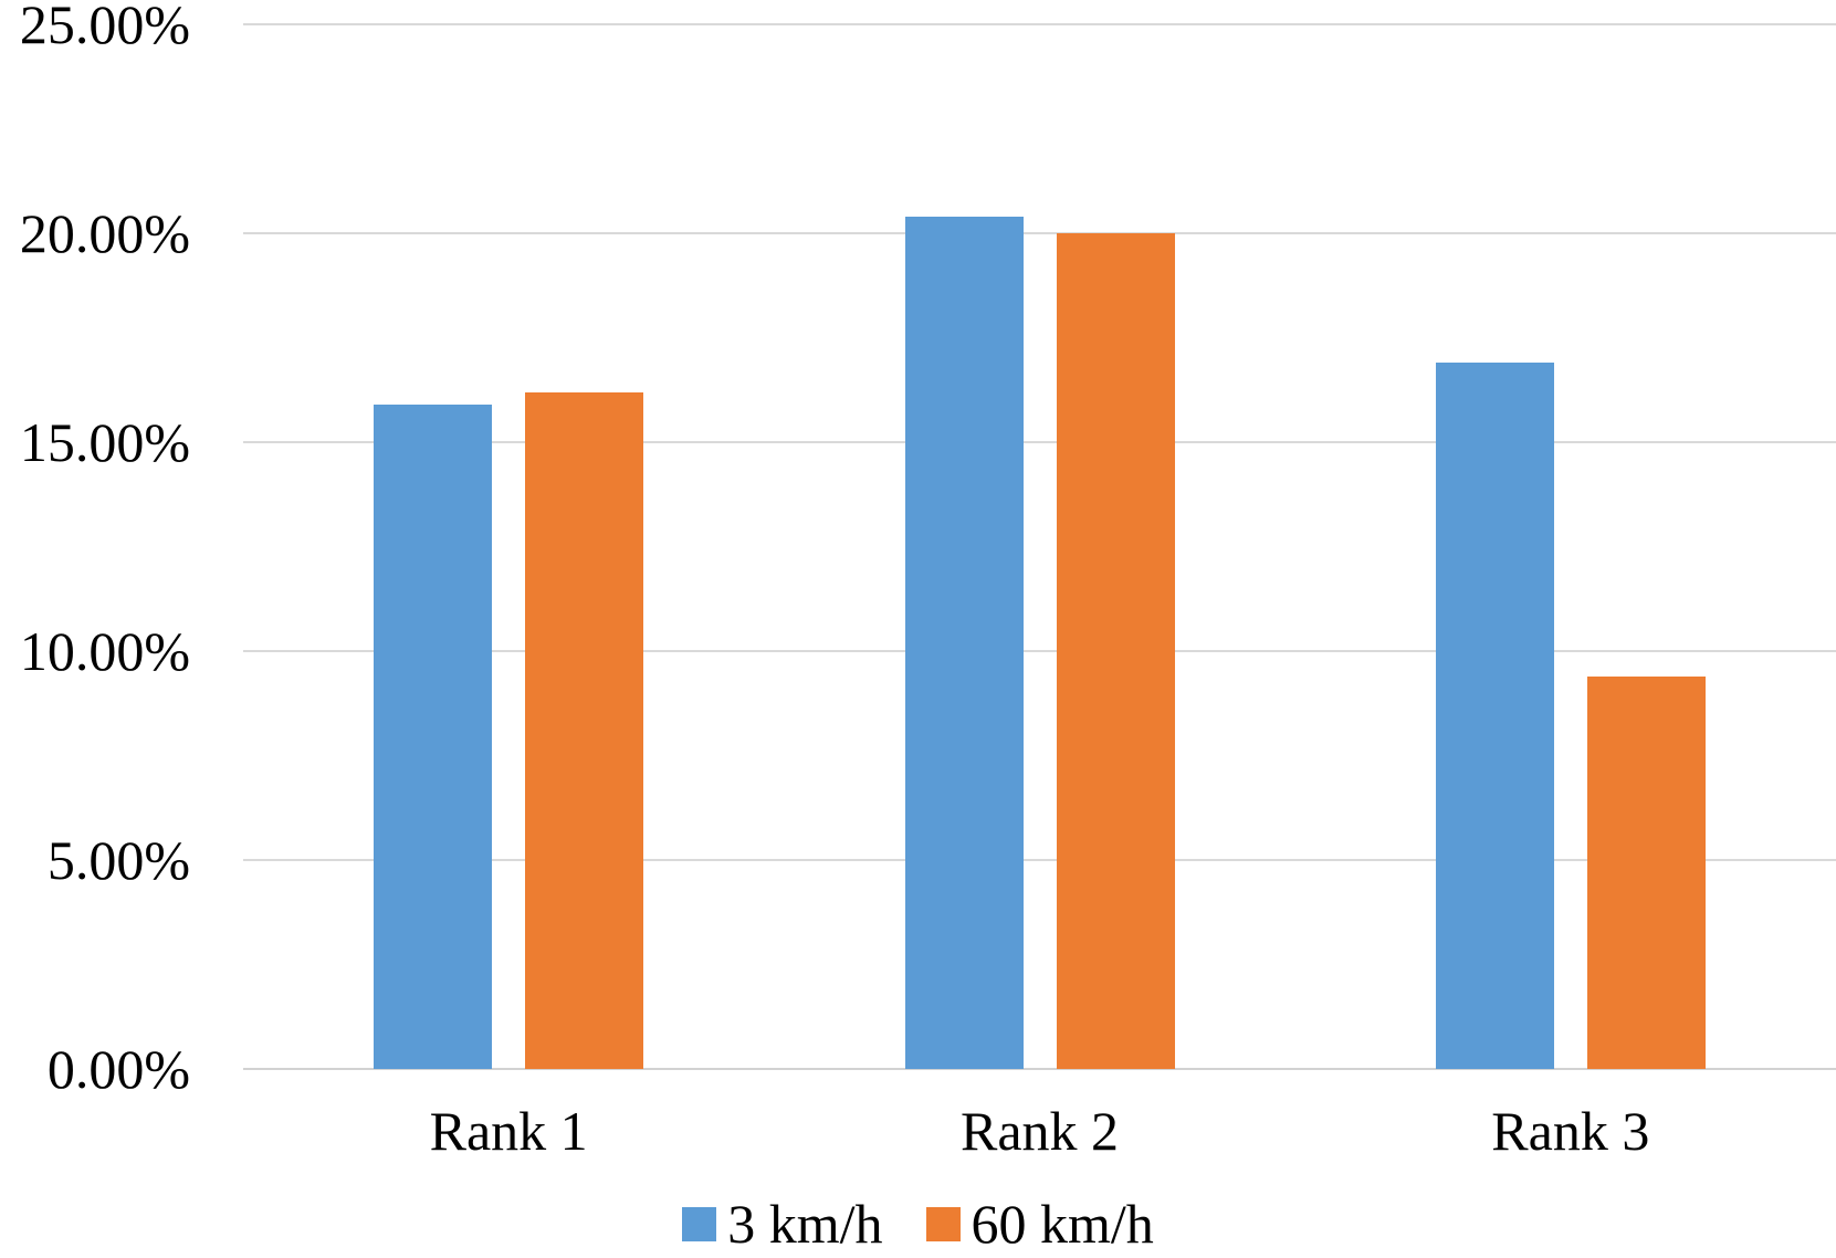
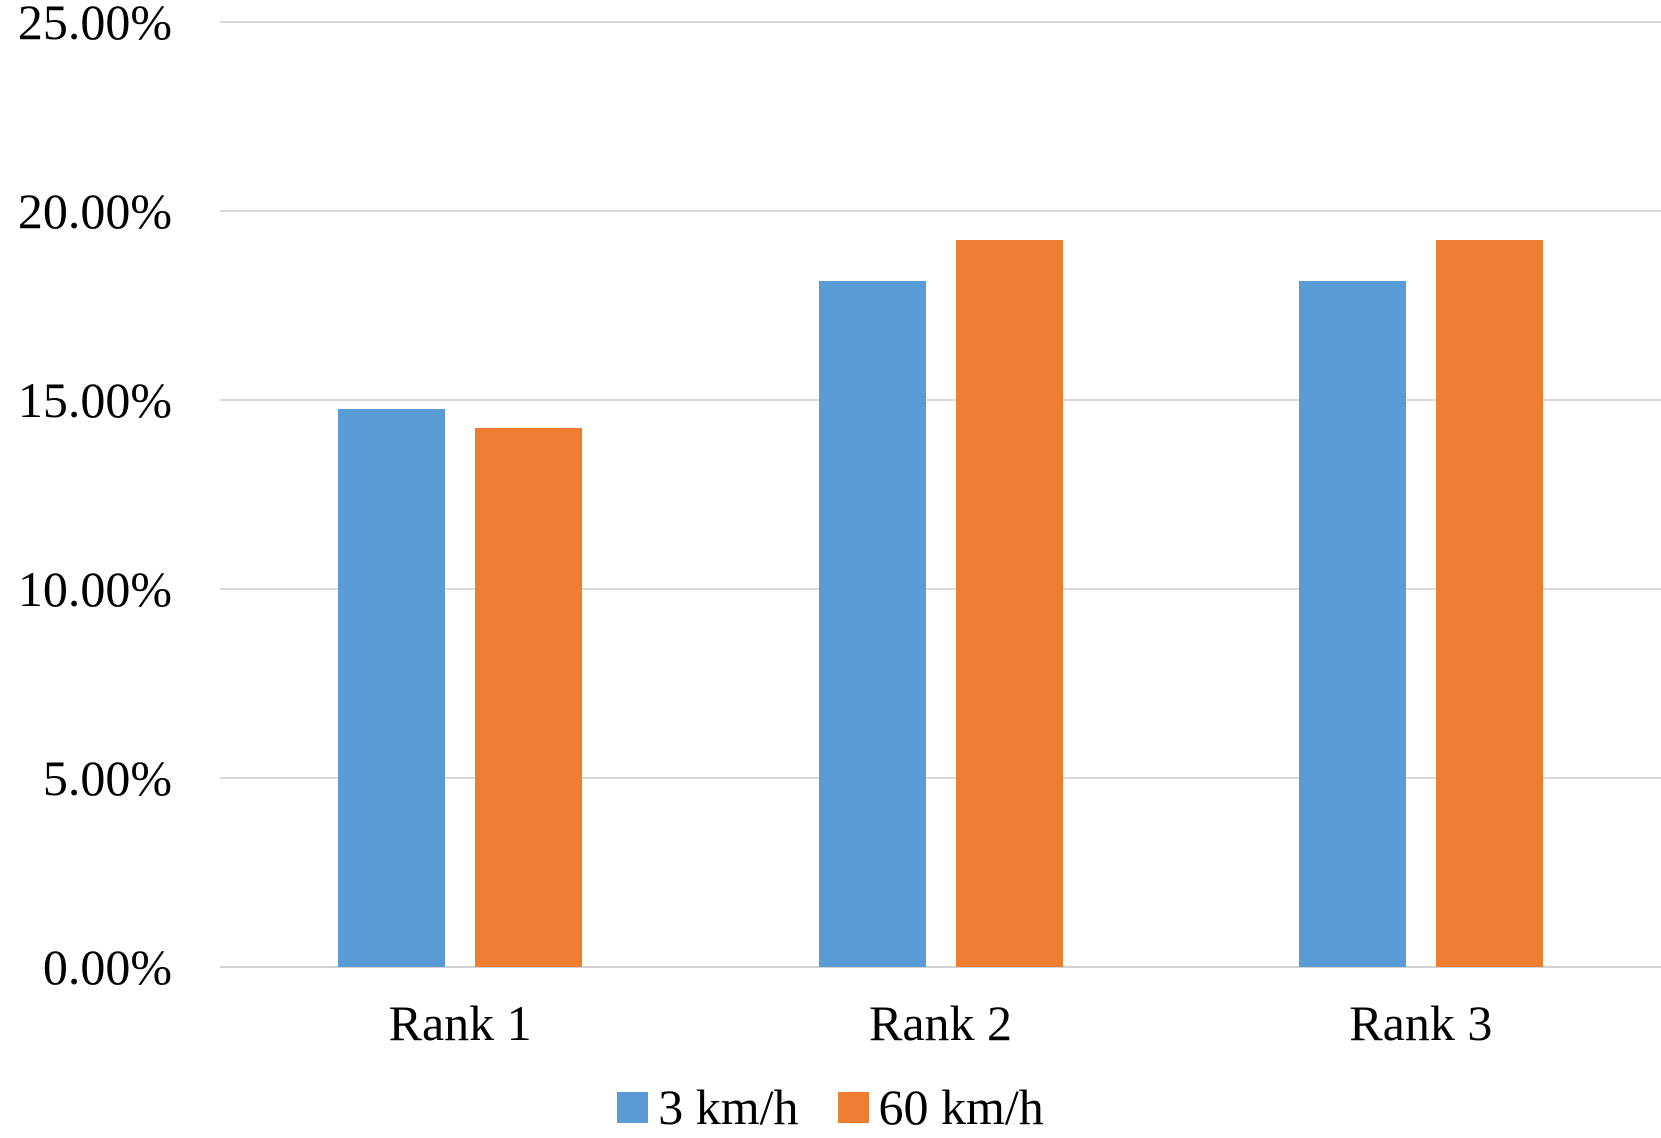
3 km/h/Rank 1: 15.9% -> 14.8%
60 km/h/Rank 1: 16.2% -> 14.3%
3 km/h/Rank 2: 20.4% -> 18.1%
60 km/h/Rank 2: 20.0% -> 19.2%
3 km/h/Rank 3: 16.9% -> 18.1%
60 km/h/Rank 3: 9.4% -> 19.2%
